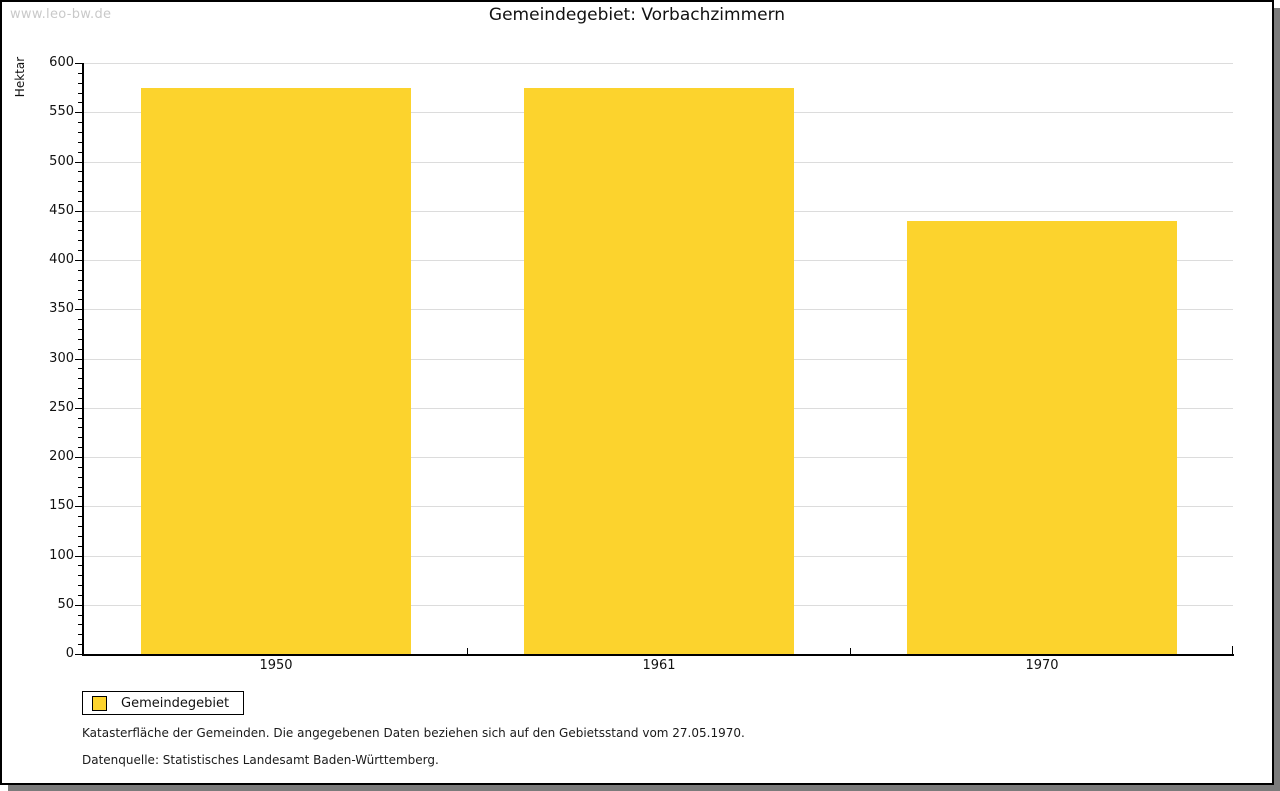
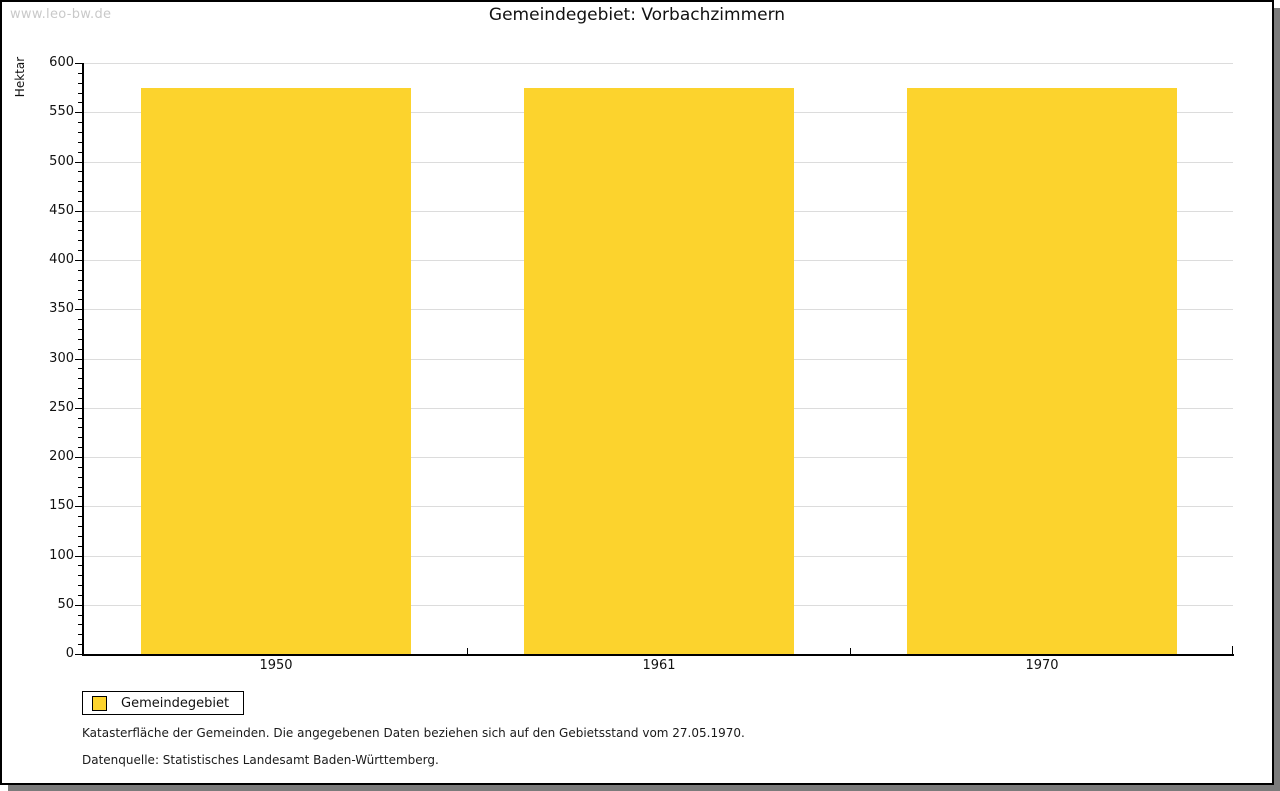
1970: 440 -> 580
